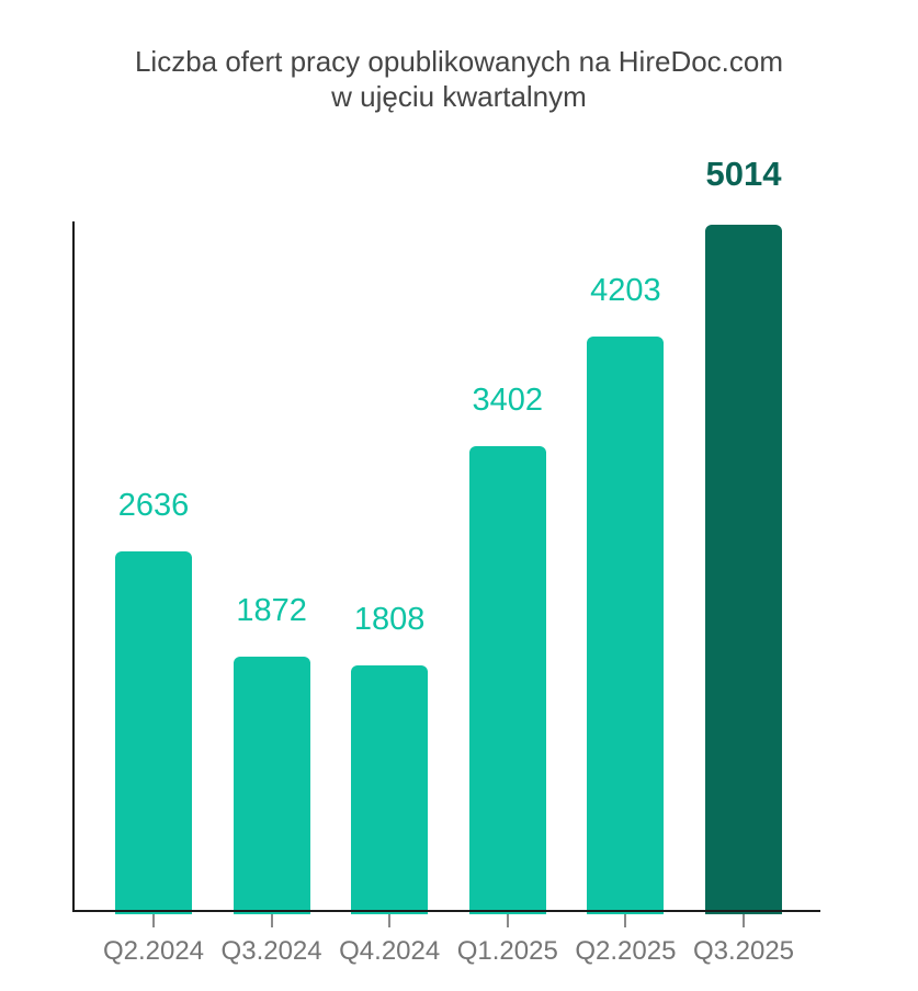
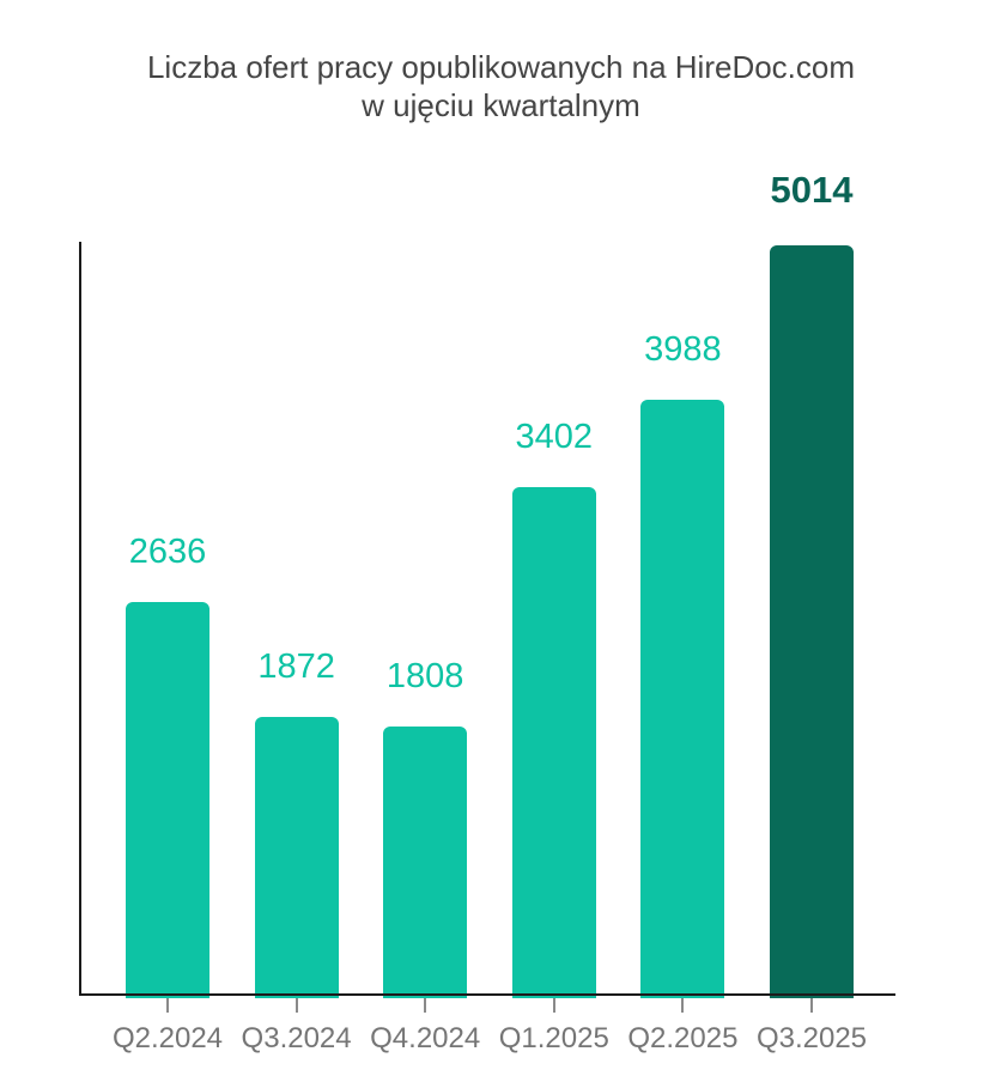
Q2.2025: 4203 -> 3988
